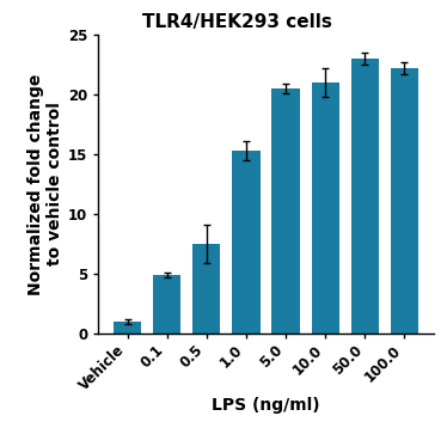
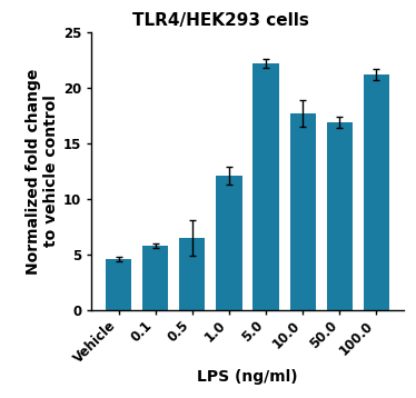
Vehicle: 1.0 -> 4.6
0.1: 4.9 -> 5.8
0.5: 7.5 -> 6.5
1.0: 15.3 -> 12.1
5.0: 20.5 -> 22.2
10.0: 21.0 -> 17.7
50.0: 23.0 -> 16.9
100.0: 22.2 -> 21.2
